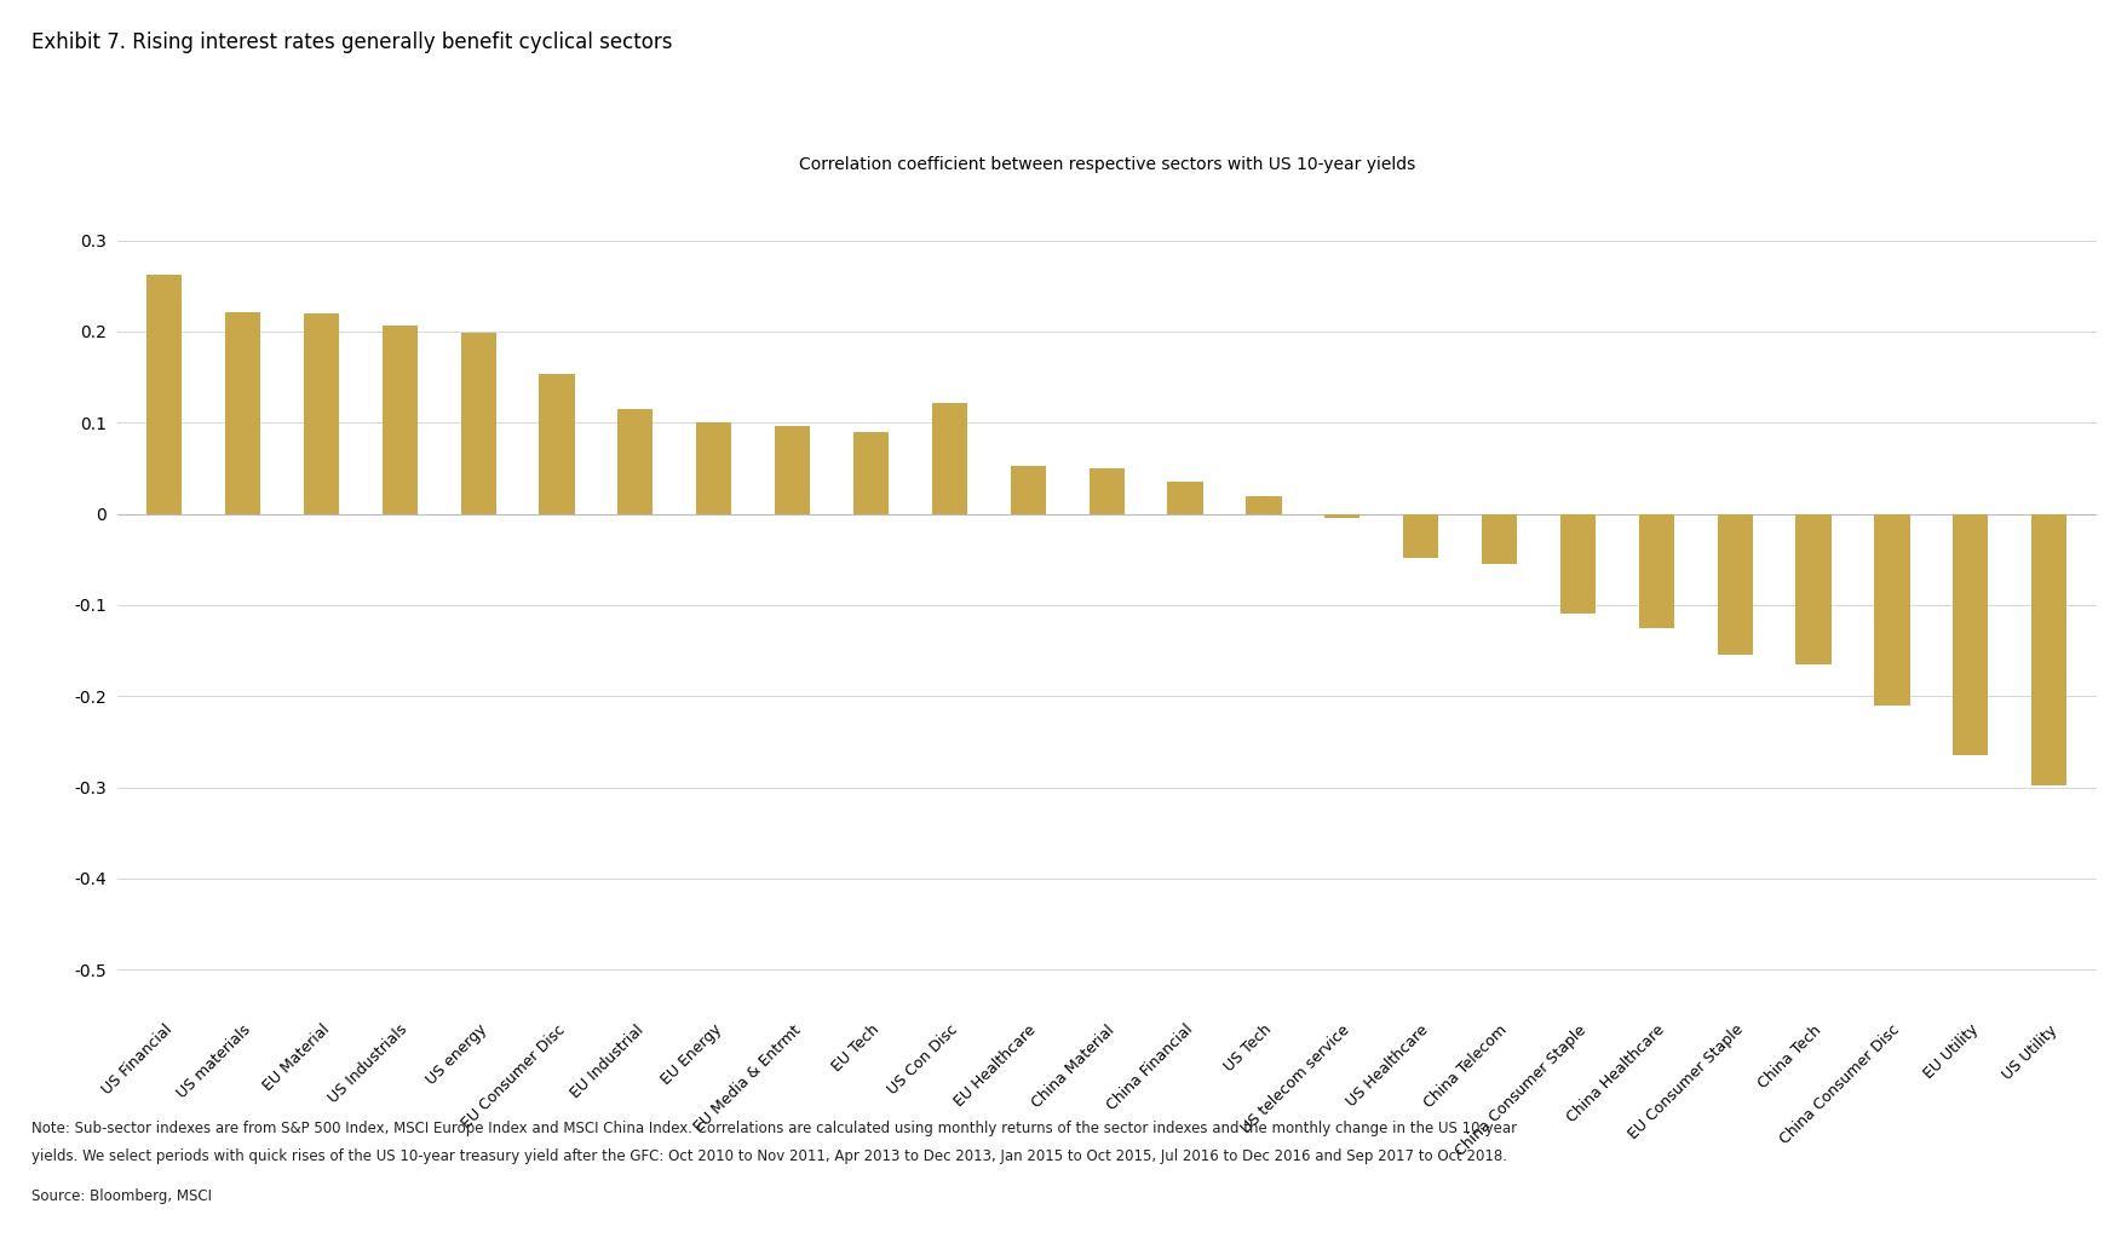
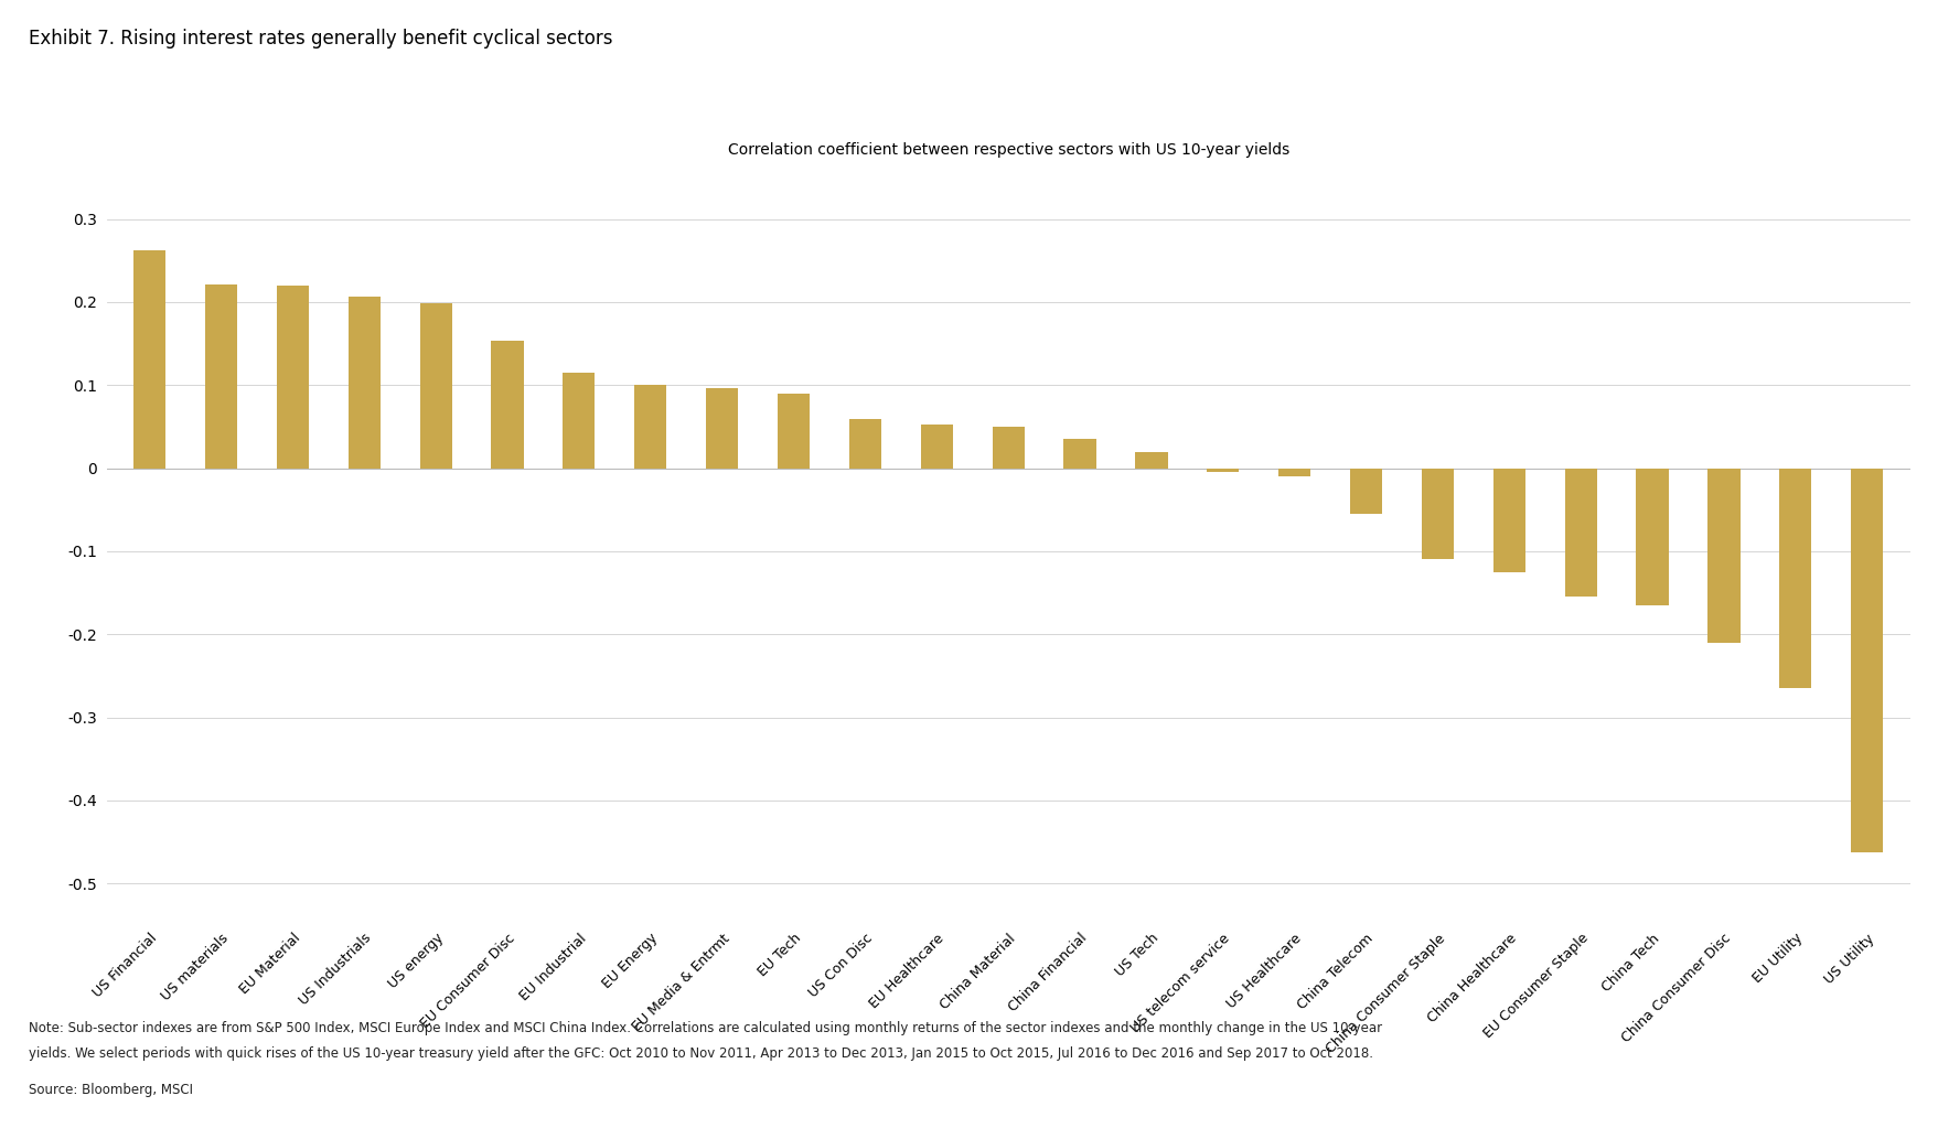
US Con Disc: 0.122 -> 0.059
US Healthcare: -0.048 -> -0.010
US Utility: -0.298 -> -0.462
